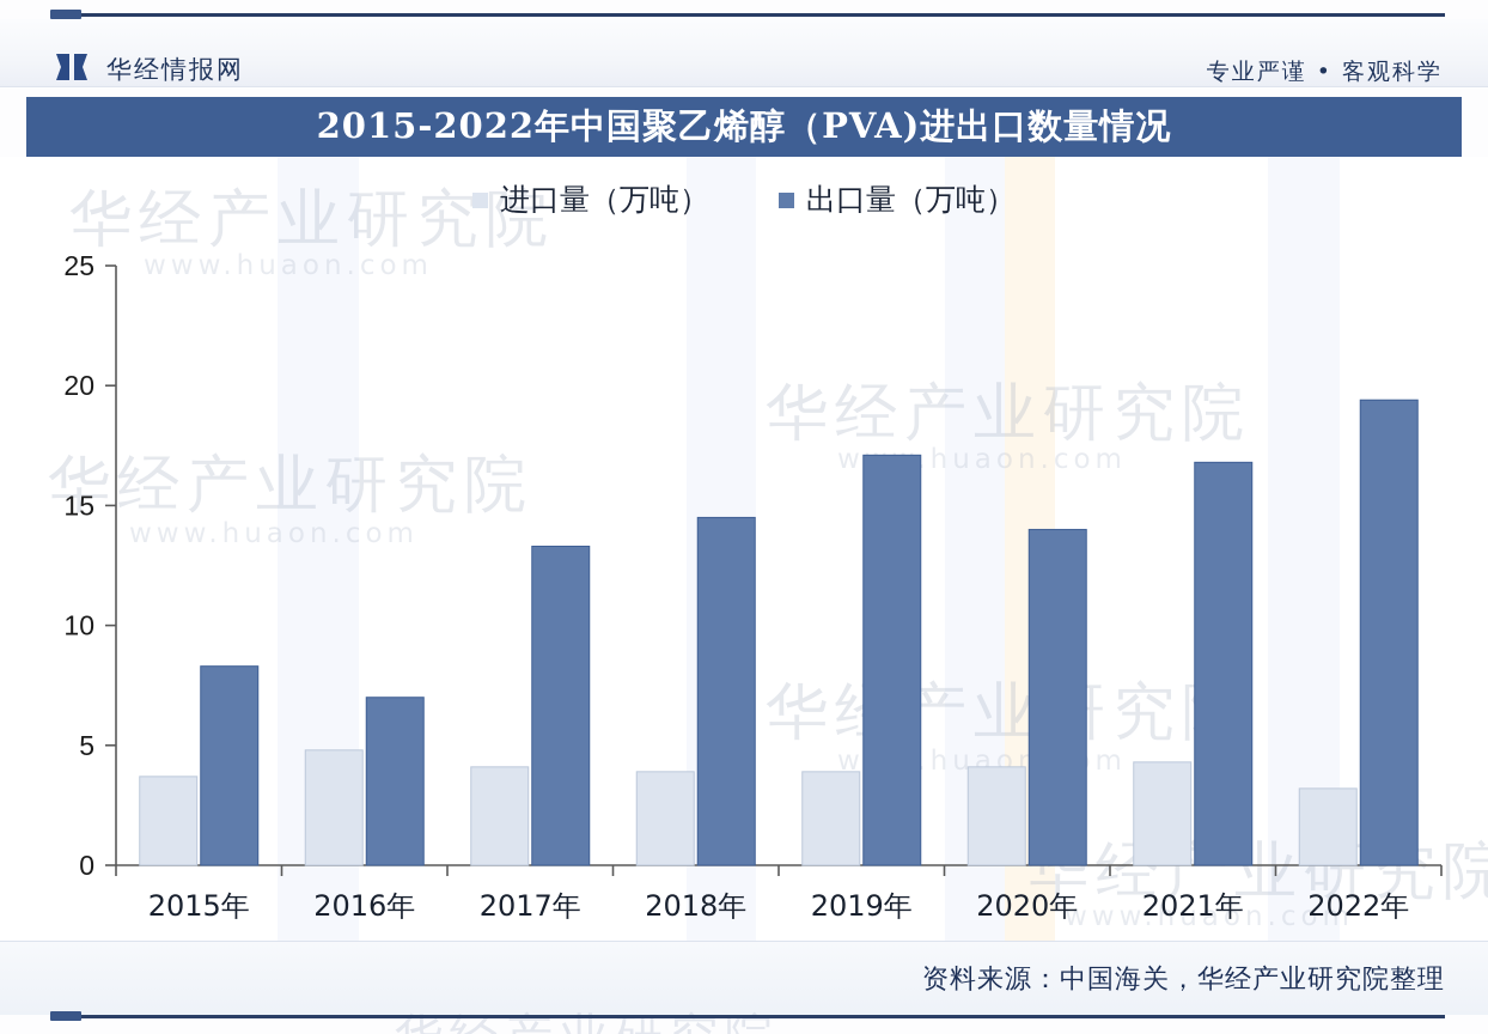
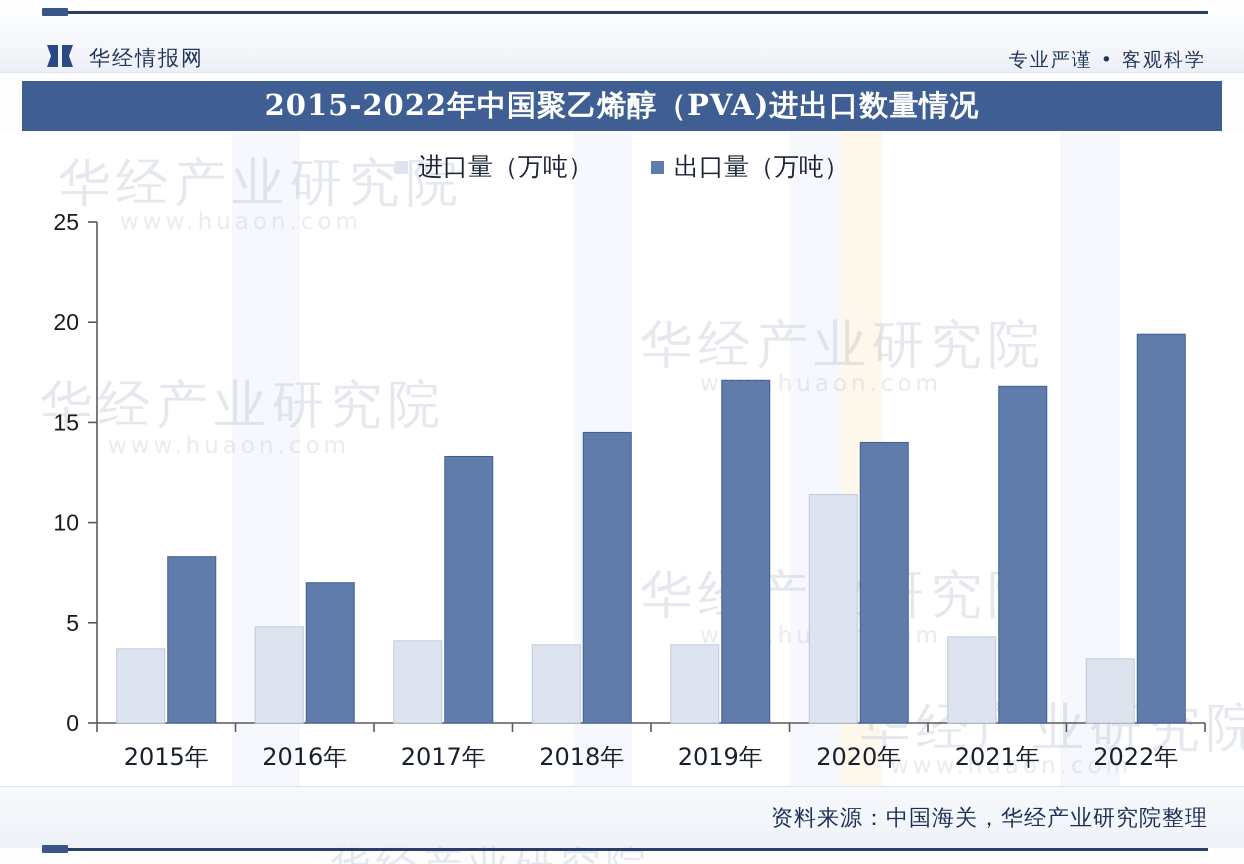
进口量（万吨）/2020年: 4.1 -> 11.4
